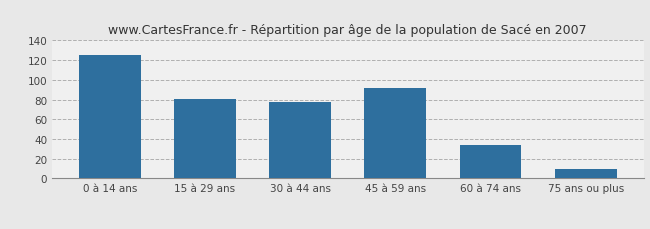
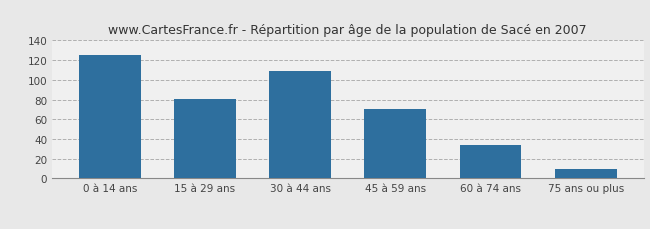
30 à 44 ans: 78 -> 109
45 à 59 ans: 92 -> 70
